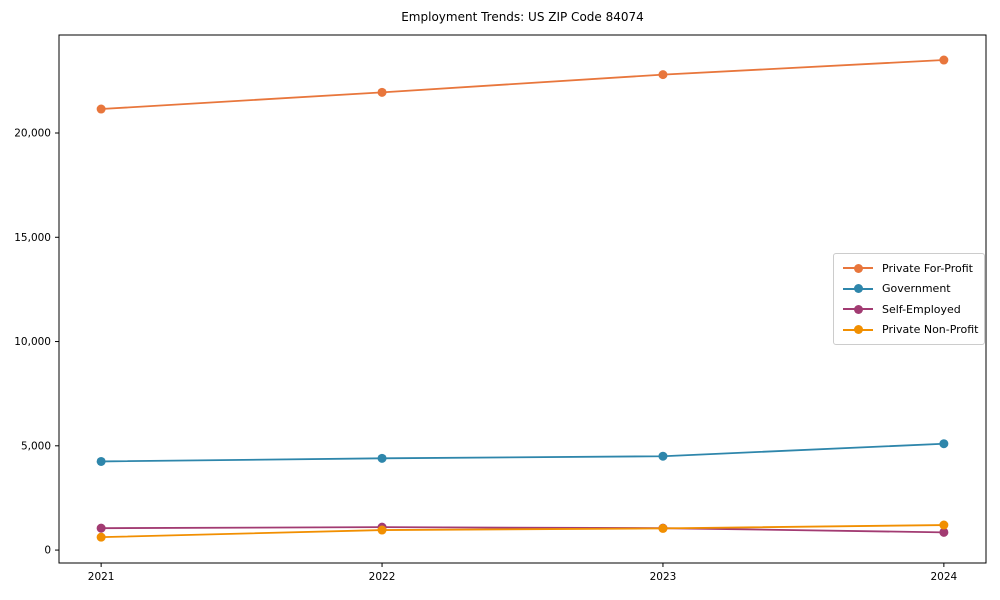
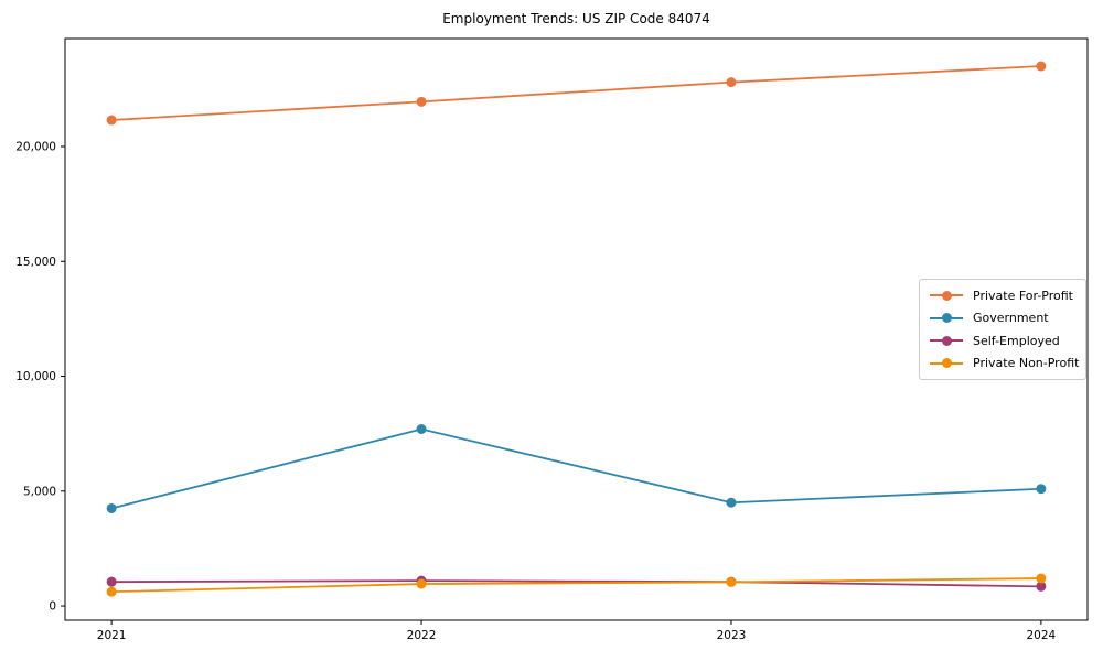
Government/2022: 4400 -> 7700
